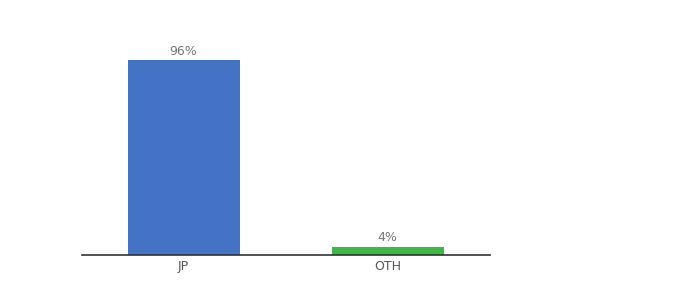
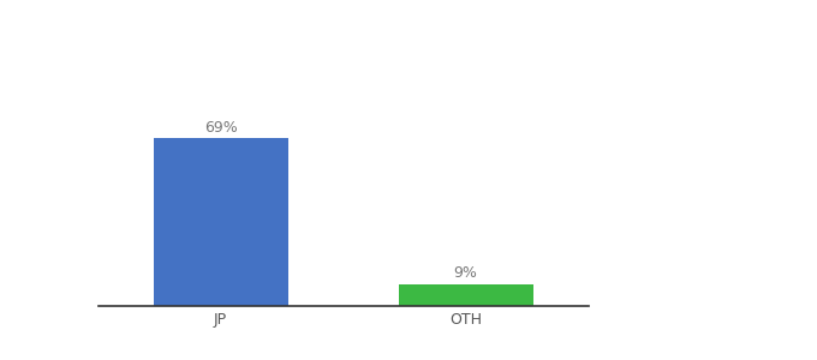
JP: 96% -> 69%
OTH: 4% -> 9%
